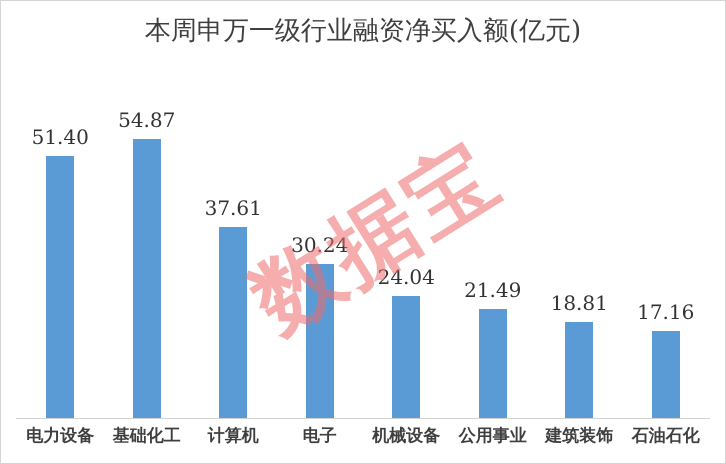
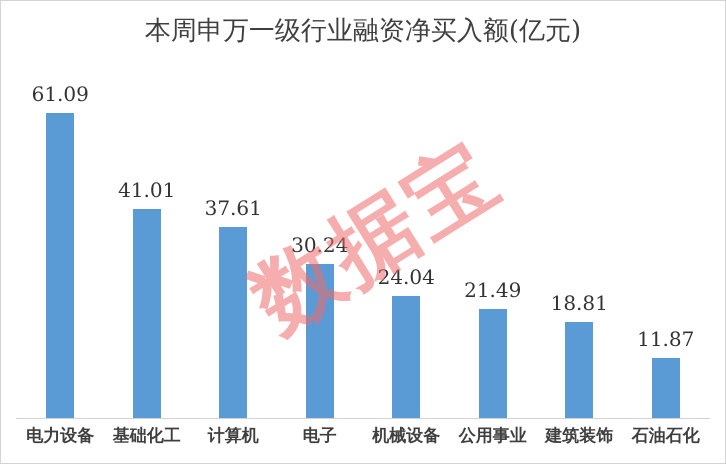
电力设备: 51.40 -> 61.09
基础化工: 54.87 -> 41.01
石油石化: 17.16 -> 11.87
